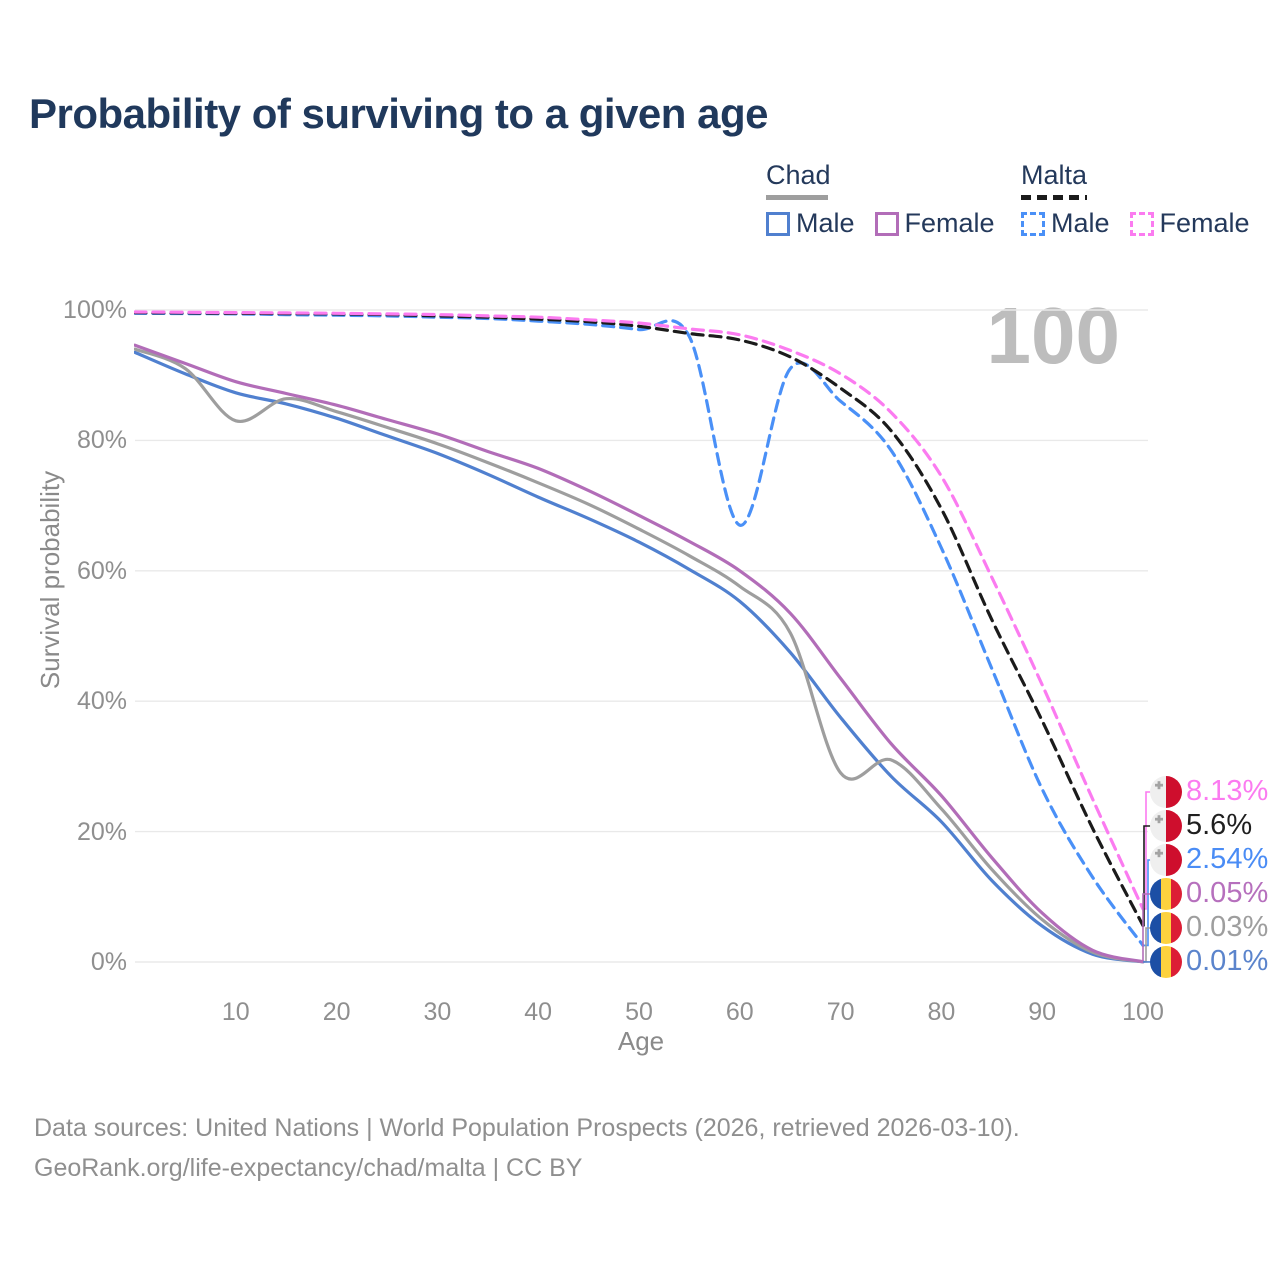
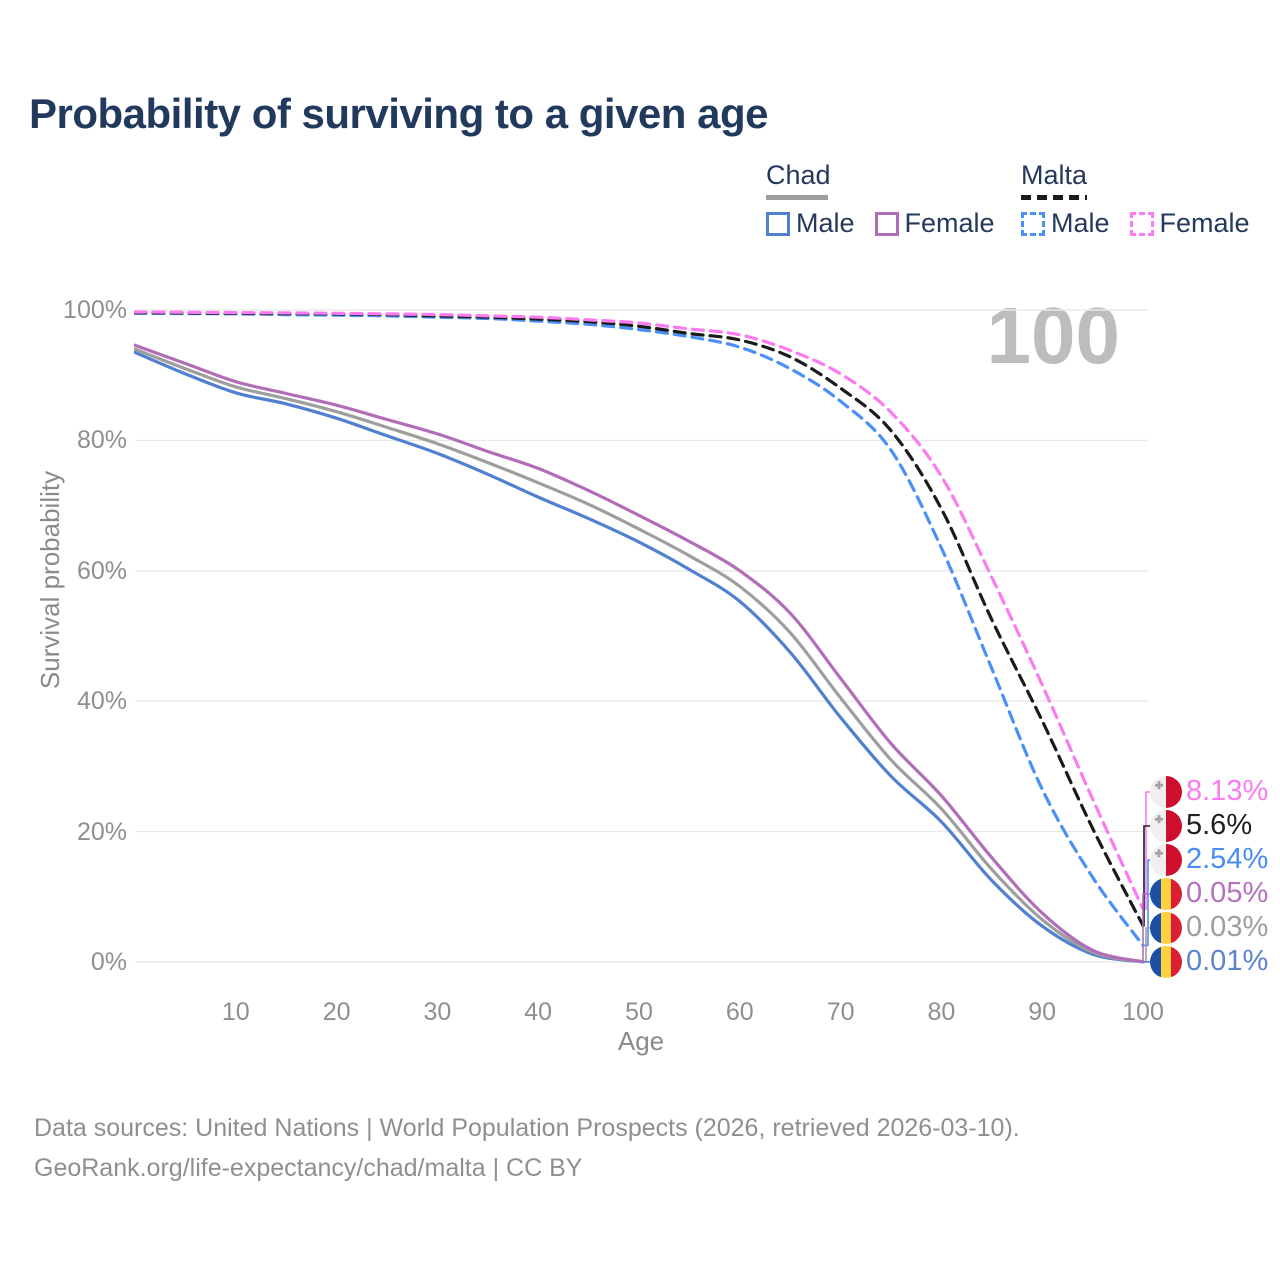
Chad/10: 83% -> 88%
Malta Male/60: 67% -> 94%
Chad/70: 29% -> 40%
